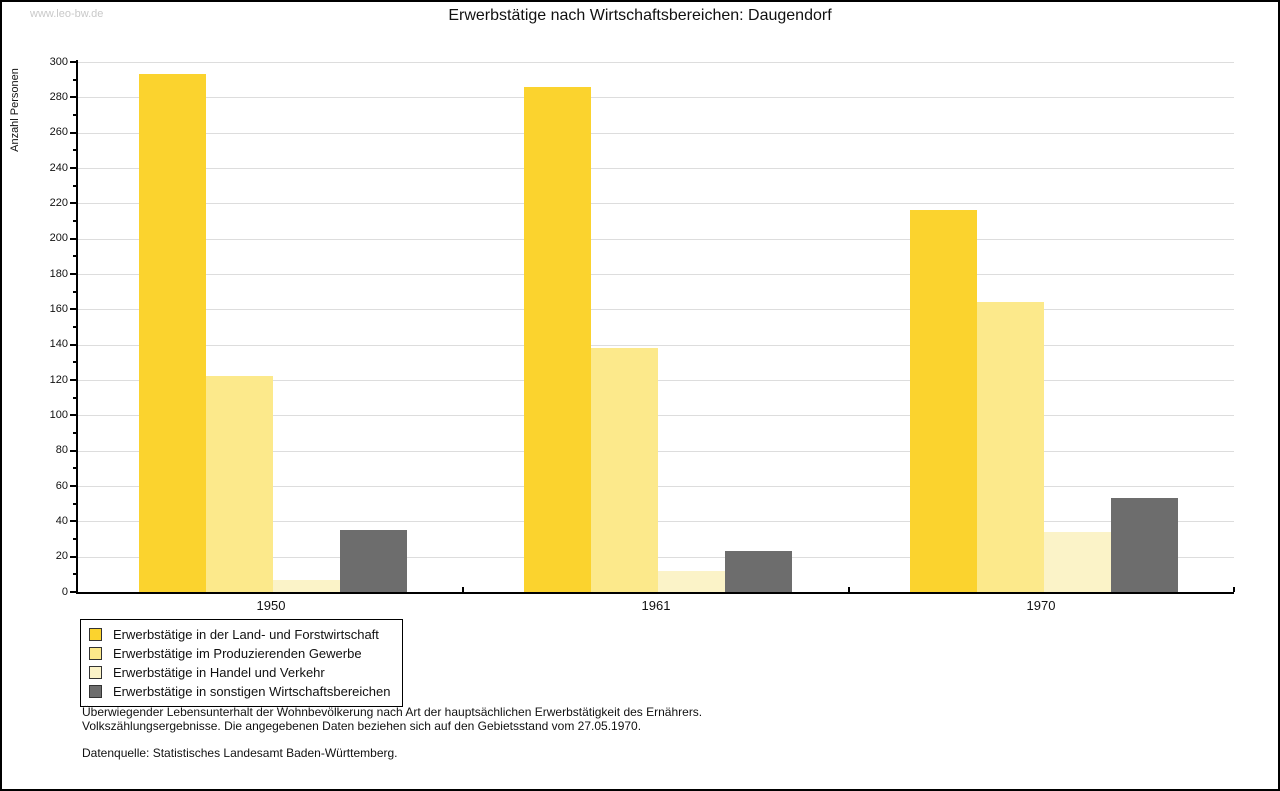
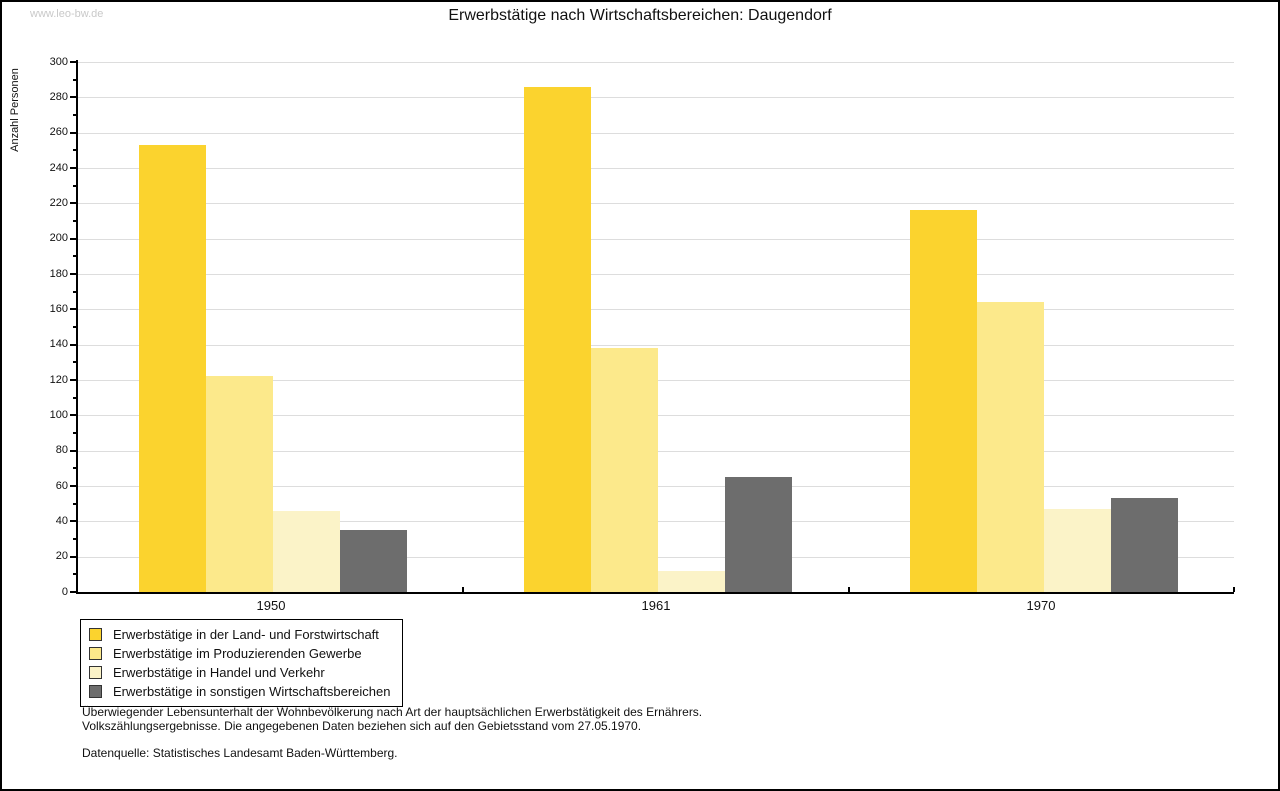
Erwerbstätige in der Land- und Forstwirtschaft/1950: 293 -> 253
Erwerbstätige in Handel und Verkehr/1950: 7 -> 46
Erwerbstätige in sonstigen Wirtschaftsbereichen/1961: 23 -> 65
Erwerbstätige in Handel und Verkehr/1970: 34 -> 47
